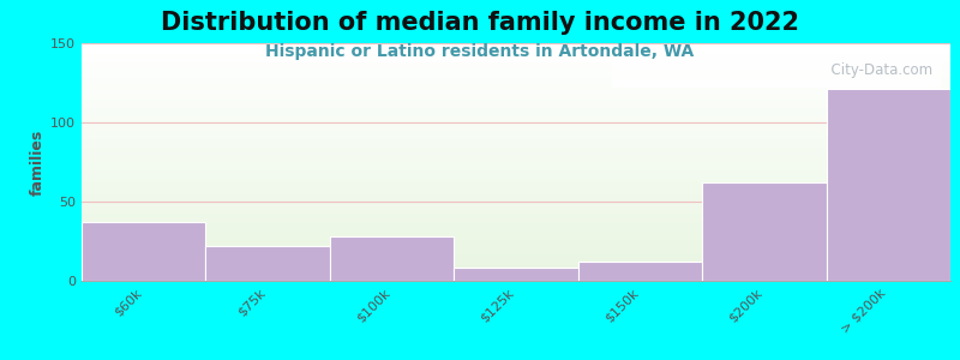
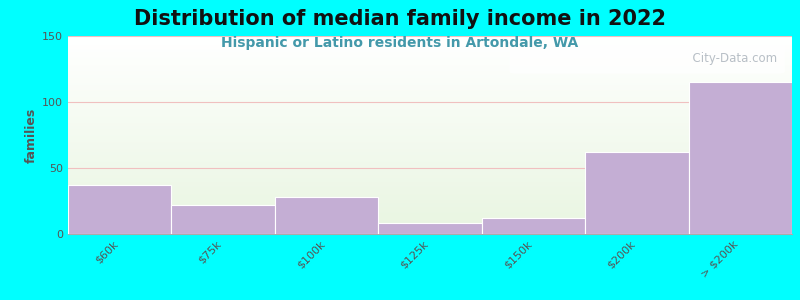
> $200k: 121 -> 115
